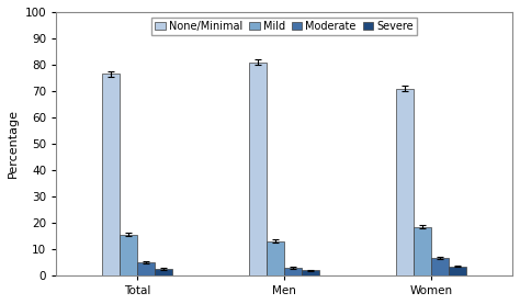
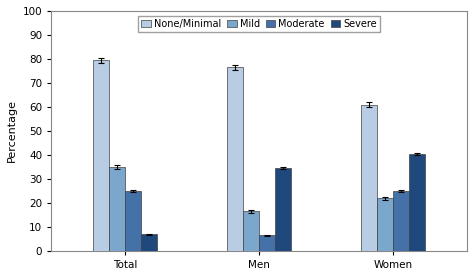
None/Minimal/Total: 76.5 -> 79.5
Mild/Total: 15.5 -> 35.0
Moderate/Total: 5.0 -> 25.0
Severe/Total: 2.5 -> 7.0
None/Minimal/Men: 81.0 -> 76.5
Mild/Men: 13.0 -> 16.5
Moderate/Men: 3.0 -> 6.5
Severe/Men: 2.0 -> 34.5
None/Minimal/Women: 71.0 -> 61.0
Mild/Women: 18.5 -> 22.0
Moderate/Women: 6.5 -> 25.0
Severe/Women: 3.5 -> 40.5
